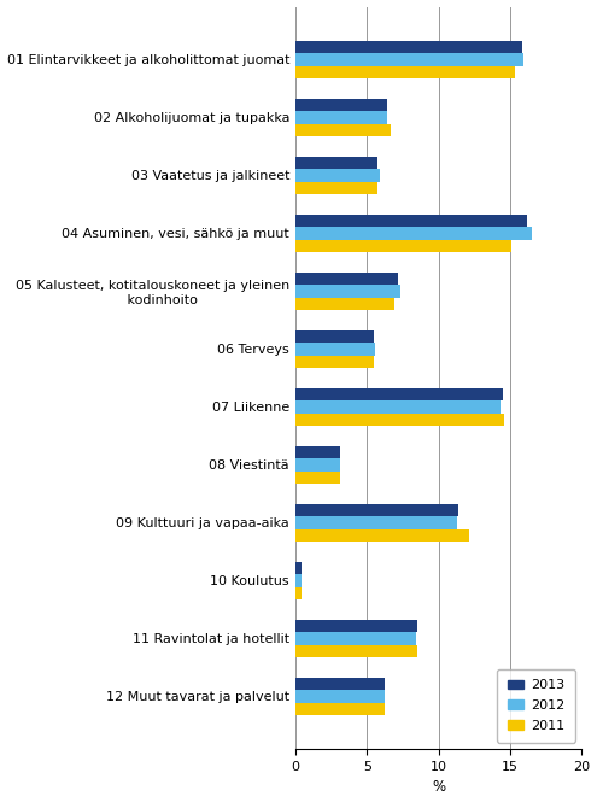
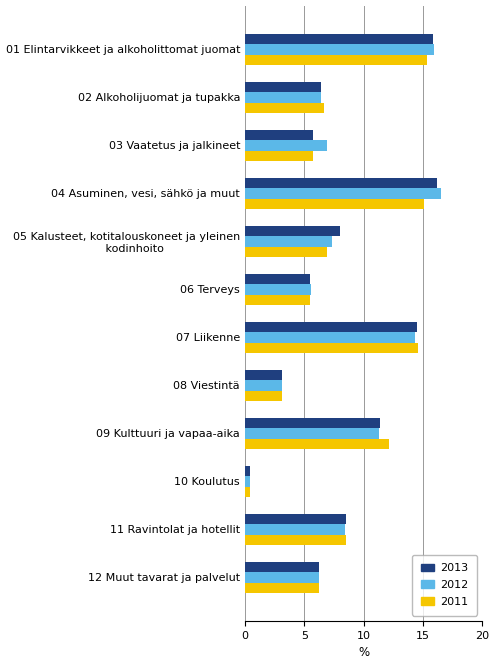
2012/03 Vaatetus ja jalkineet: 5.9 -> 6.9
2013/05 Kalusteet, kotitalouskoneet ja yleinen kodinhoito: 7.2 -> 8.0
